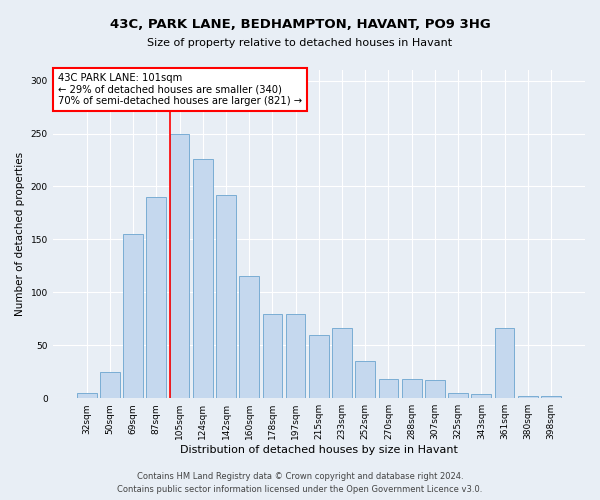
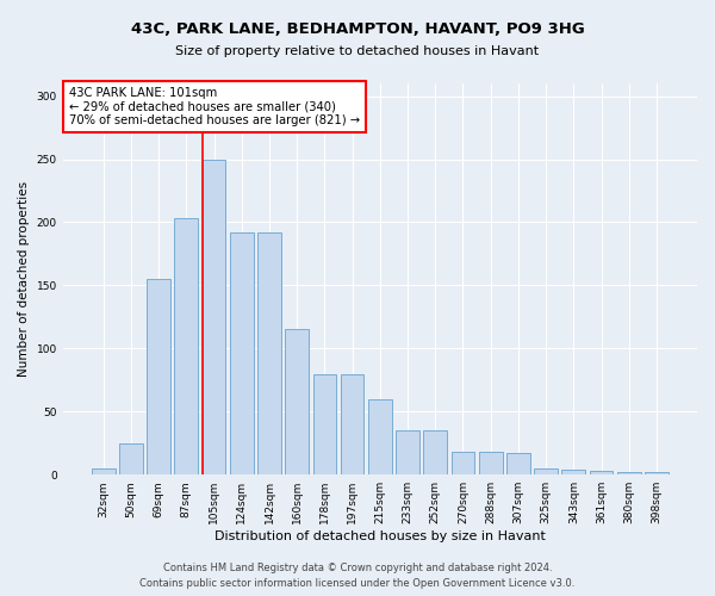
87sqm: 190 -> 203
124sqm: 226 -> 192
233sqm: 66 -> 35
361sqm: 66 -> 3
